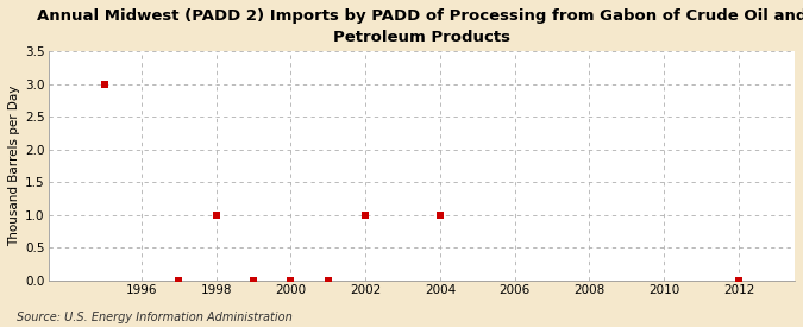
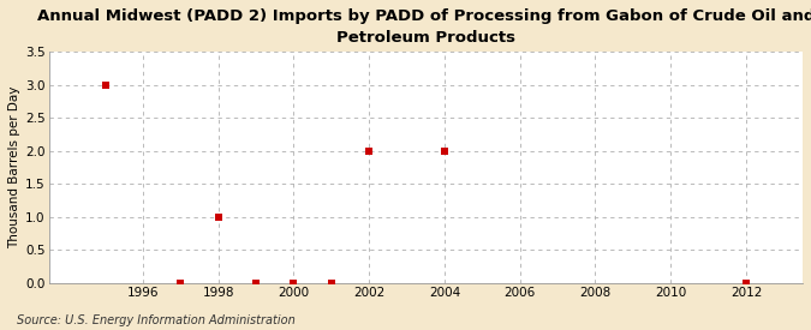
2002: 1 -> 2
2004: 1 -> 2
